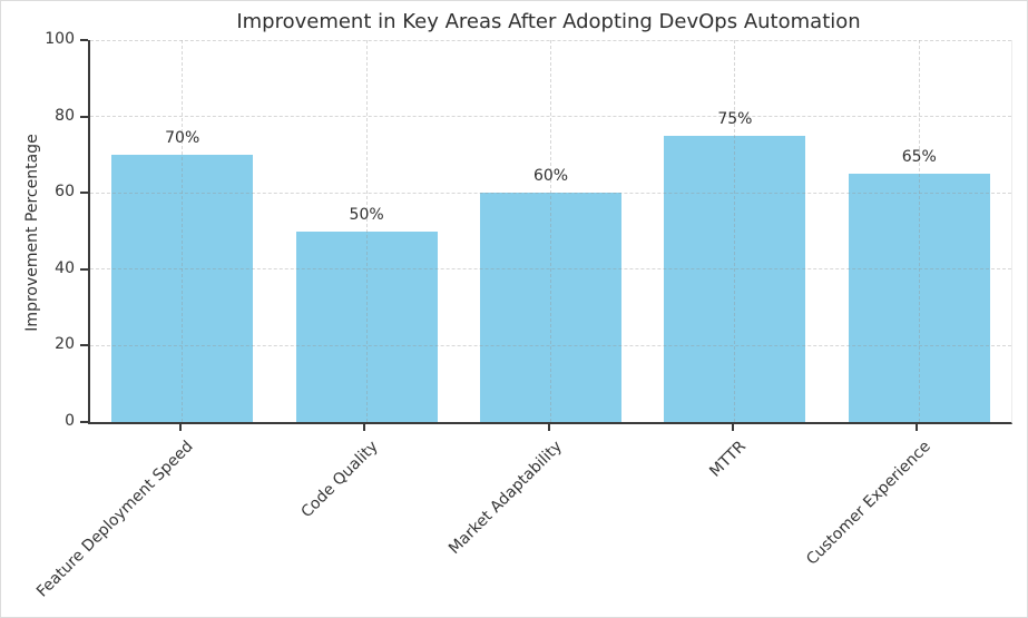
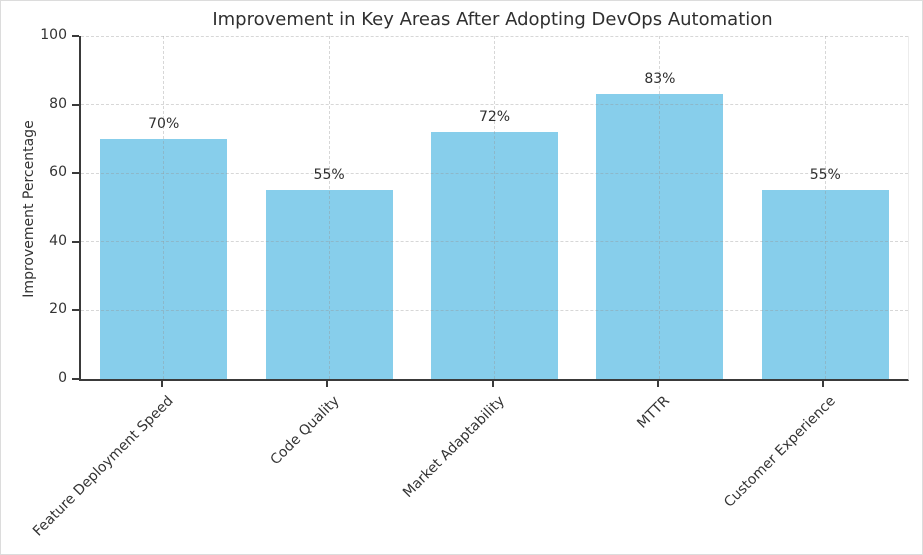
Code Quality: 50% -> 55%
Market Adaptability: 60% -> 72%
MTTR: 75% -> 83%
Customer Experience: 65% -> 55%
